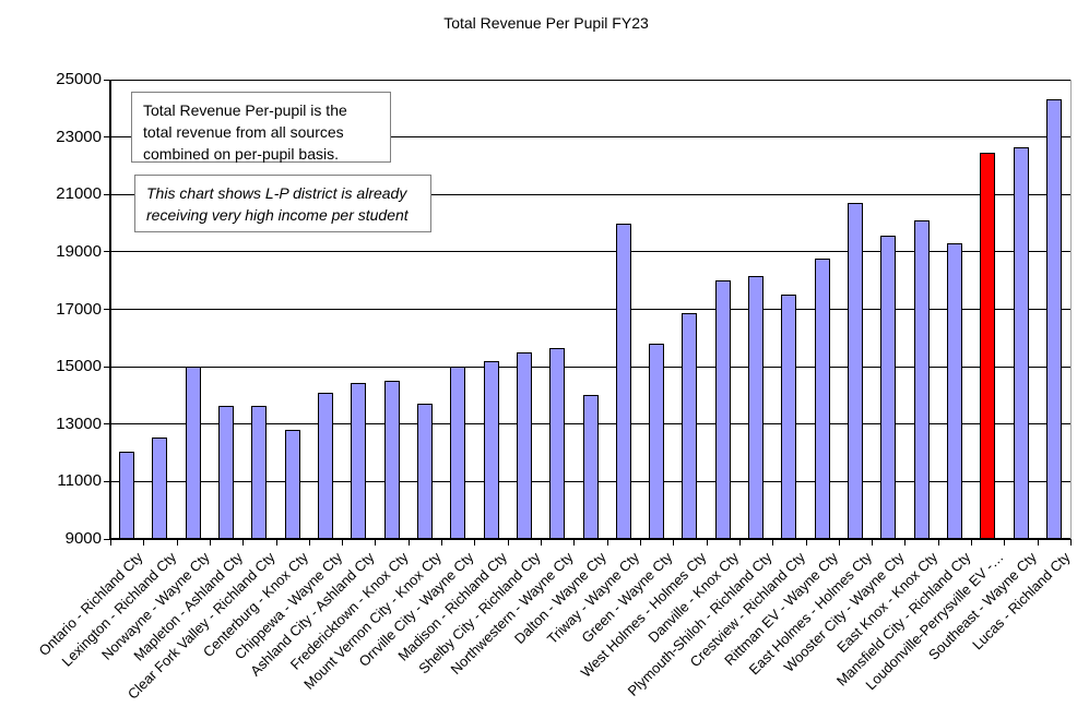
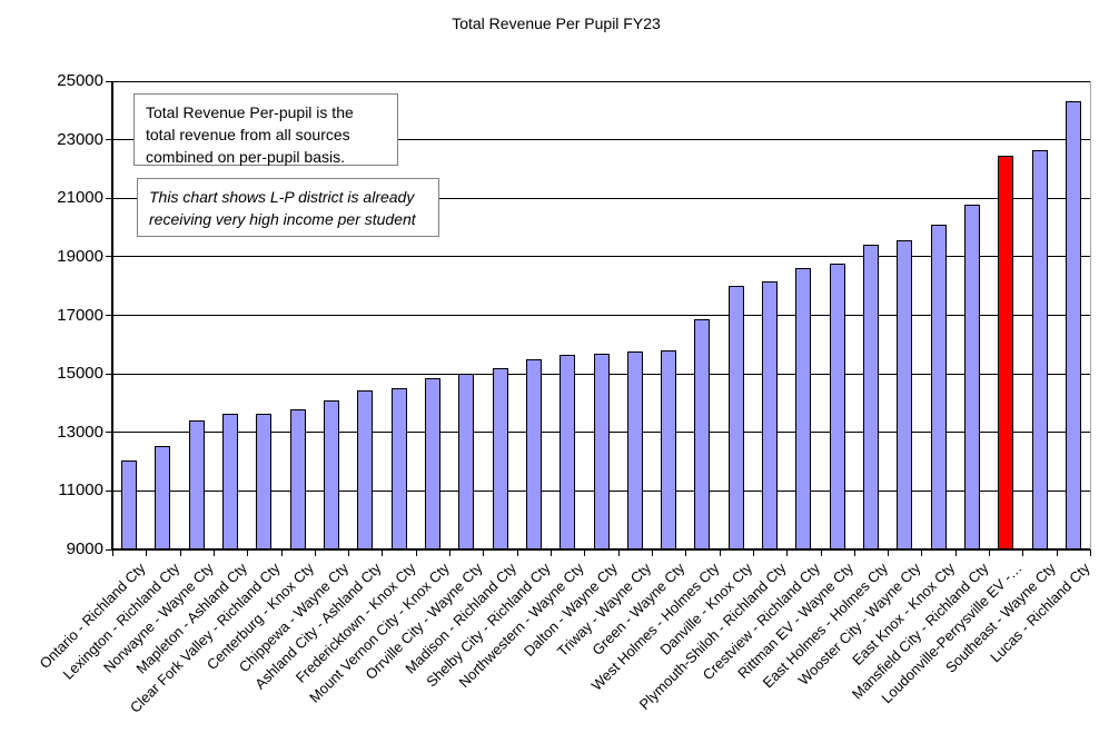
Norwayne - Wayne Cty: 15000 -> 13400
Centerburg - Knox Cty: 12800 -> 13800
Mount Vernon City - Knox Cty: 13700 -> 14800
Dalton - Wayne Cty: 14000 -> 15700
Triway - Wayne Cty: 20000 -> 15800
Crestview - Richland Cty: 17500 -> 18600
East Holmes - Holmes Cty: 20700 -> 19400
Mansfield City - Richland Cty: 19300 -> 20800
